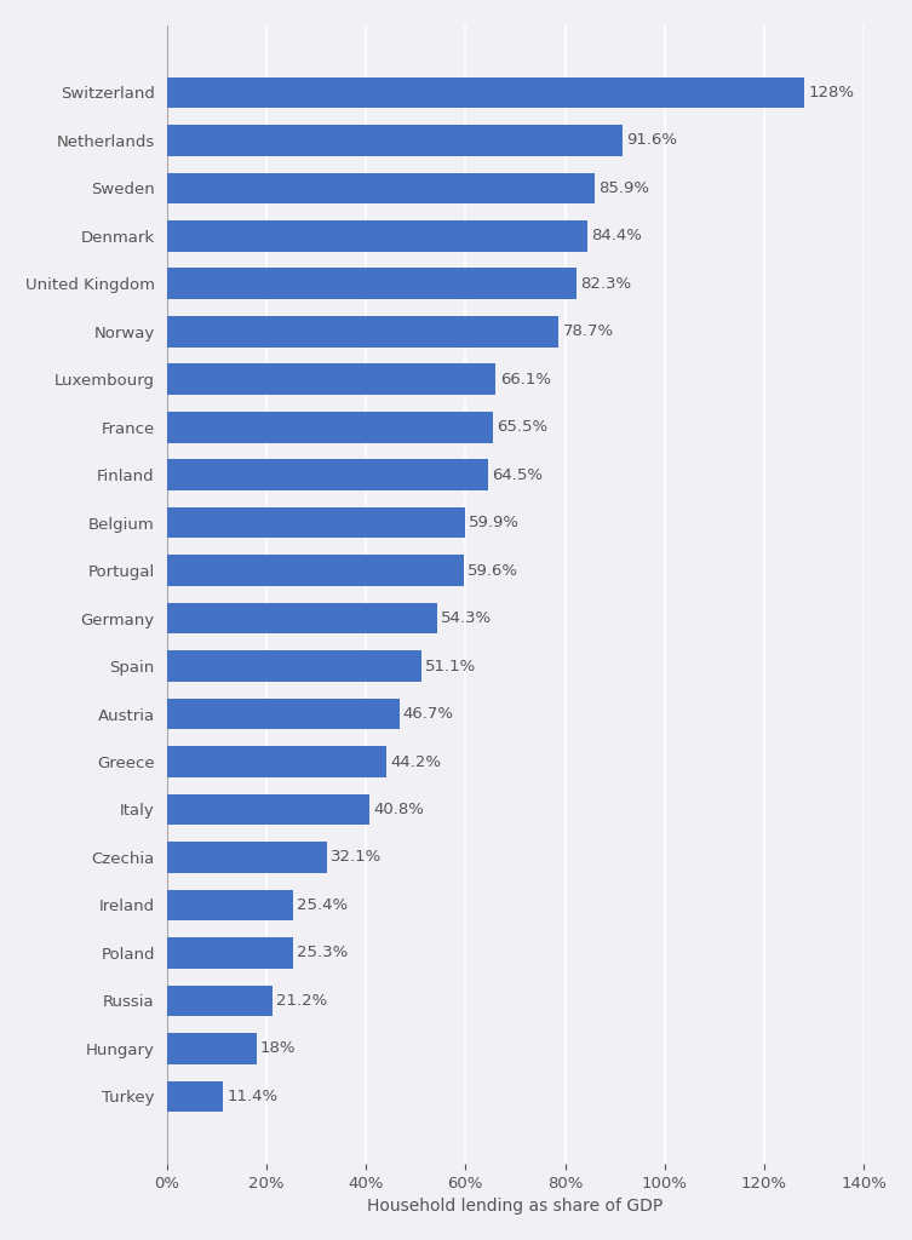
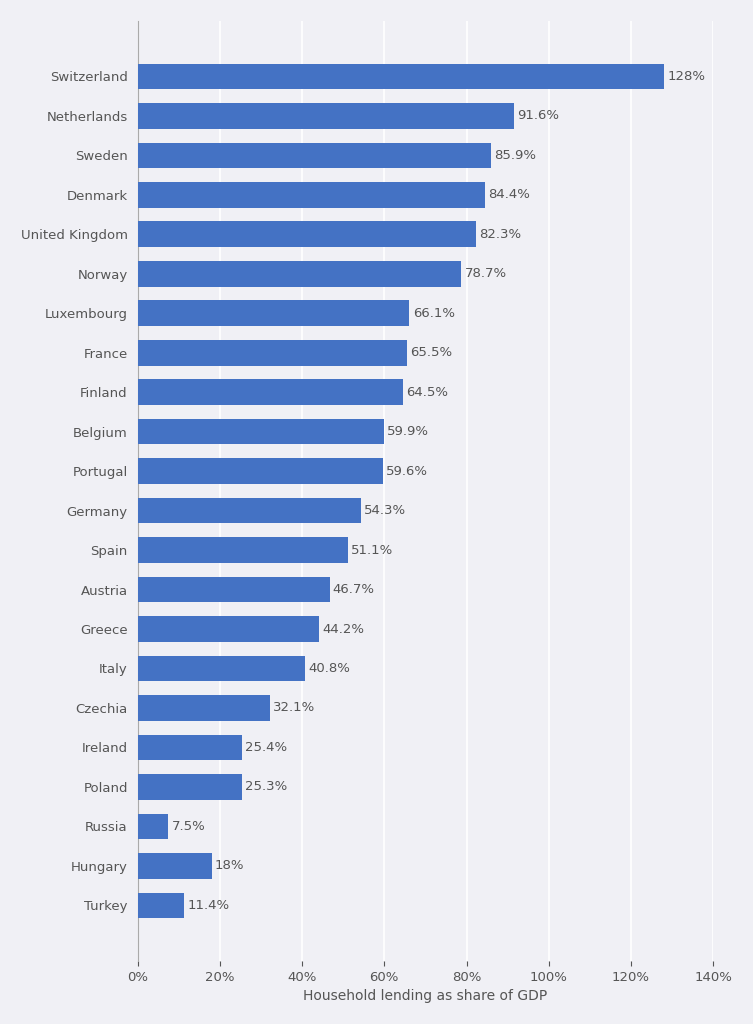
Russia: 21.2% -> 7.5%
